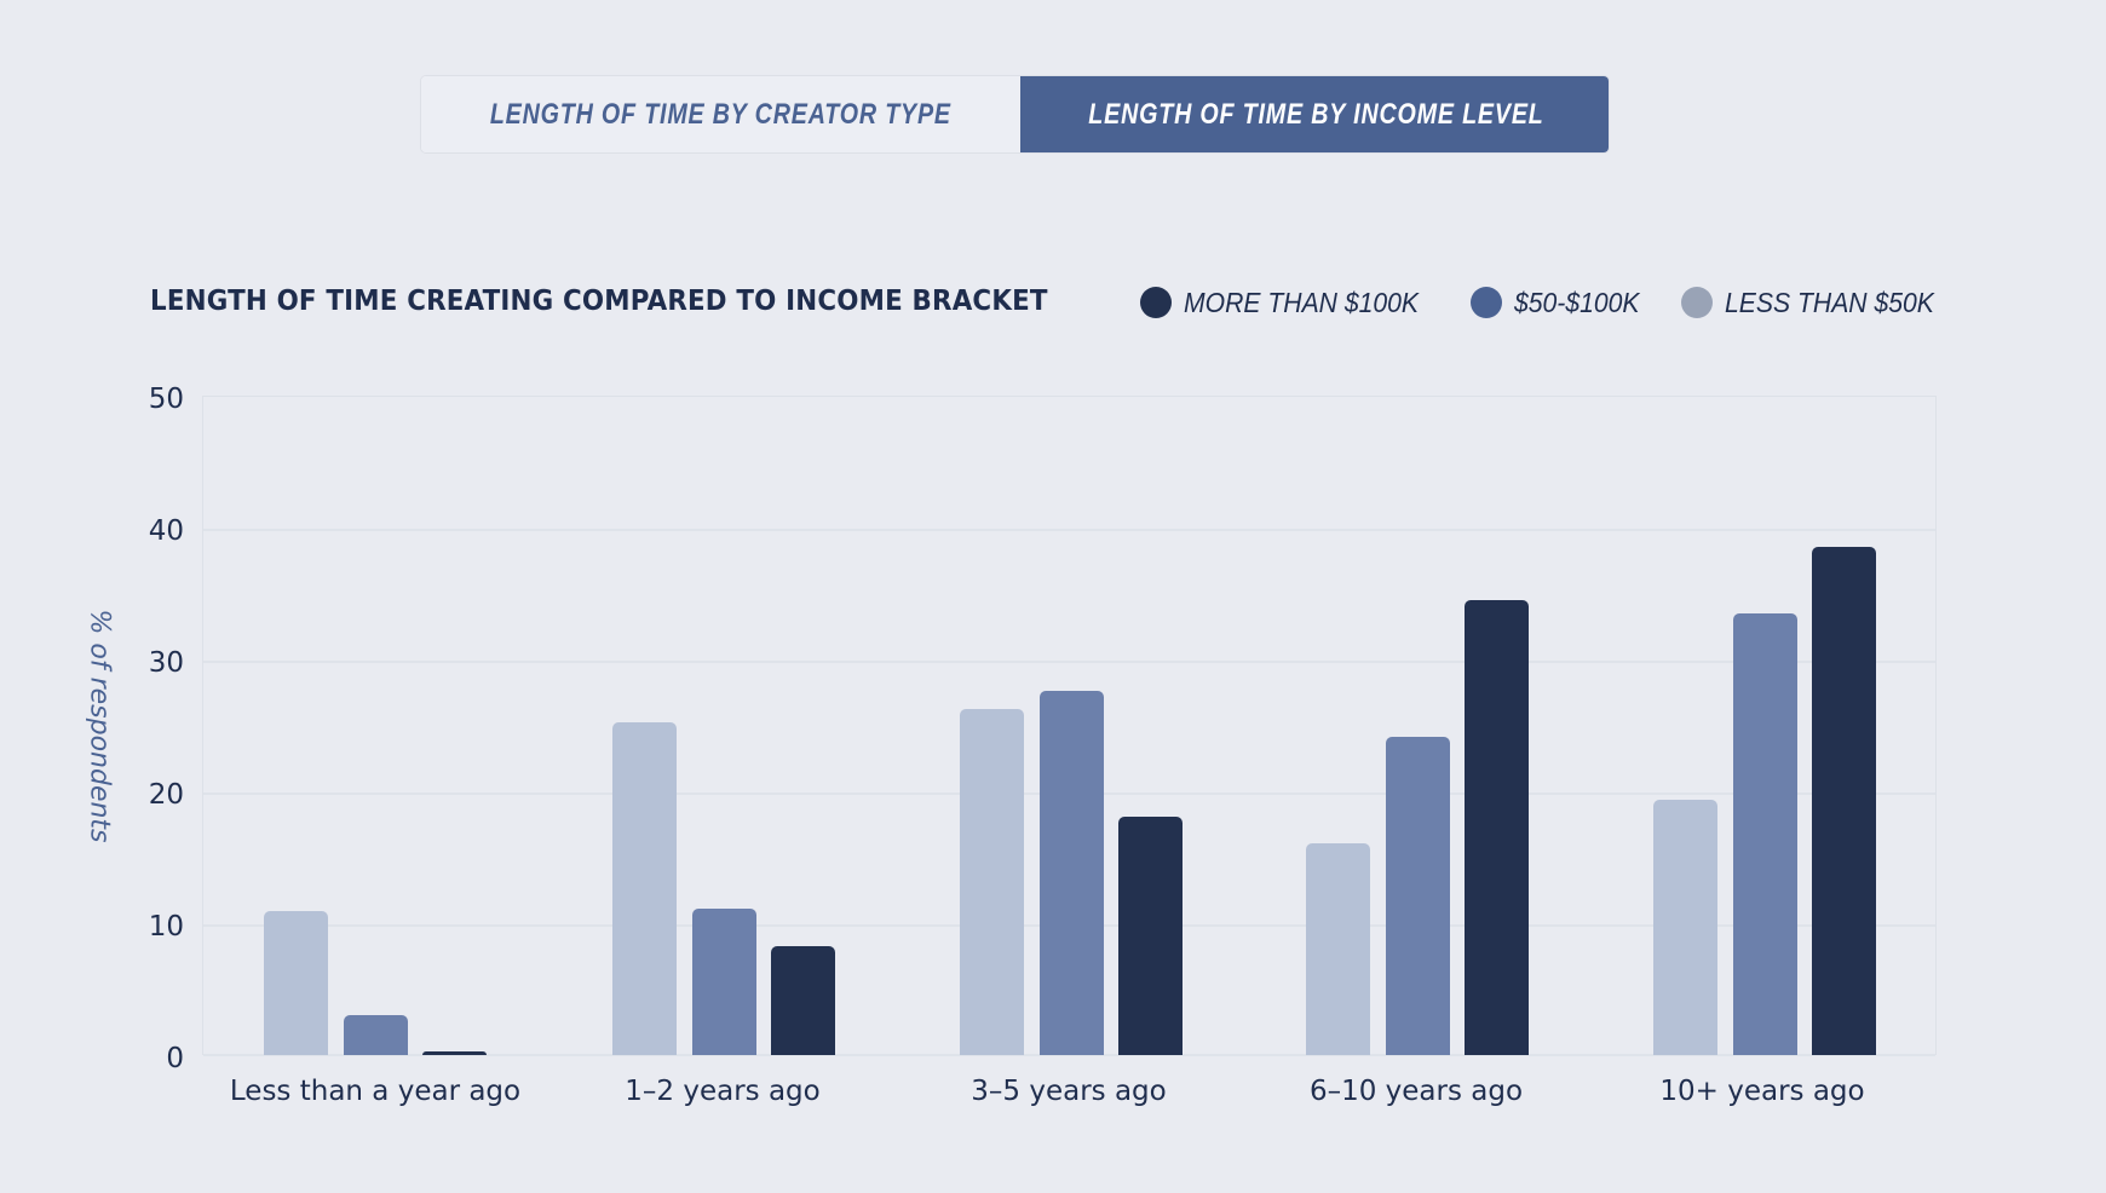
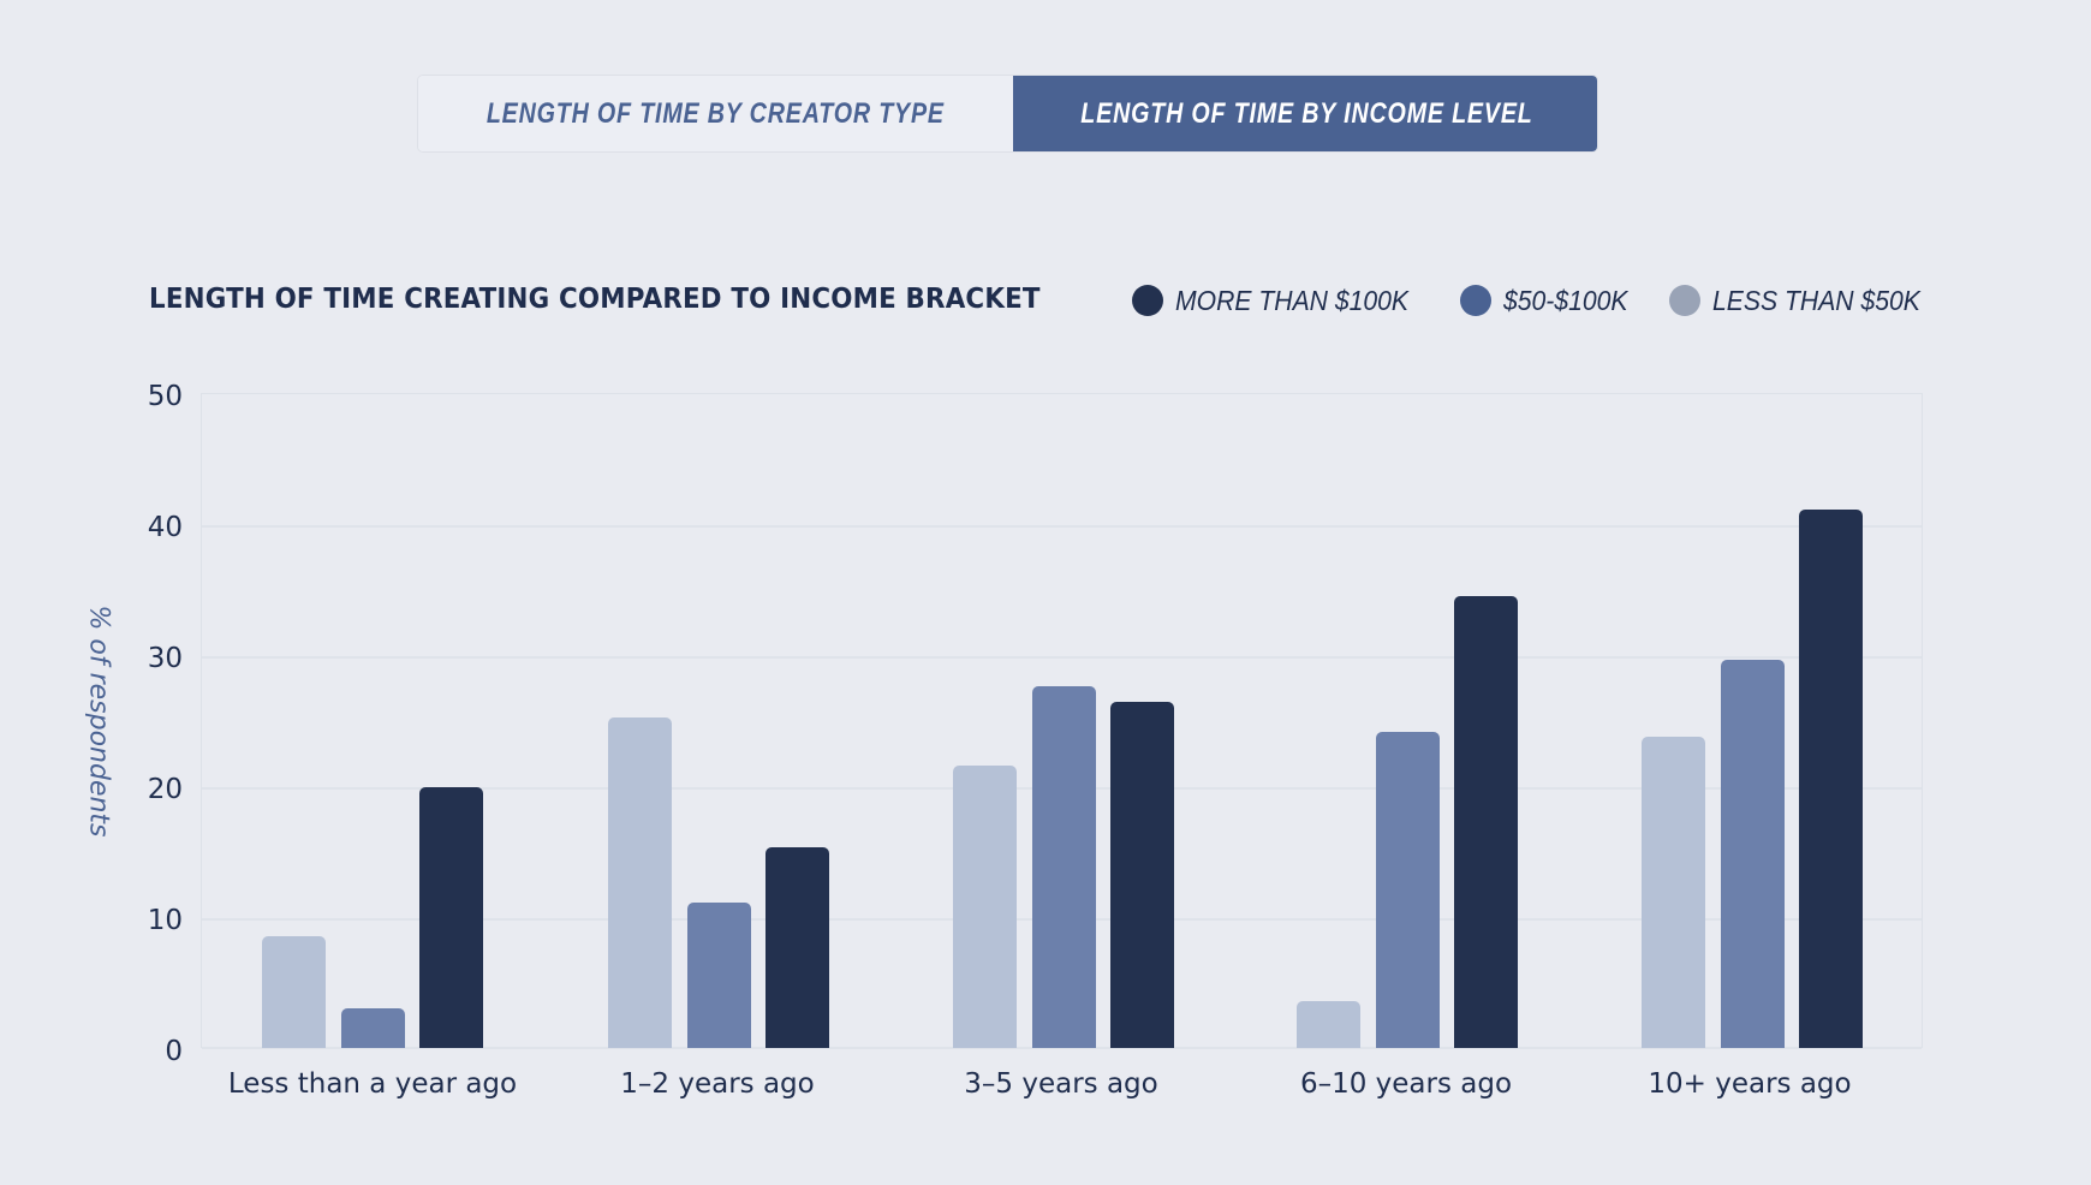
LESS THAN $50K/Less than a year ago: 10.9 -> 8.5
MORE THAN $100K/Less than a year ago: 0.3 -> 19.9
MORE THAN $100K/1–2 years ago: 8.3 -> 15.3
LESS THAN $50K/3–5 years ago: 26.2 -> 21.6
MORE THAN $100K/3–5 years ago: 18.1 -> 26.4
LESS THAN $50K/6–10 years ago: 16.1 -> 3.6
LESS THAN $50K/10+ years ago: 19.4 -> 23.8
$50-$100K/10+ years ago: 33.5 -> 29.6
MORE THAN $100K/10+ years ago: 38.5 -> 41.1
